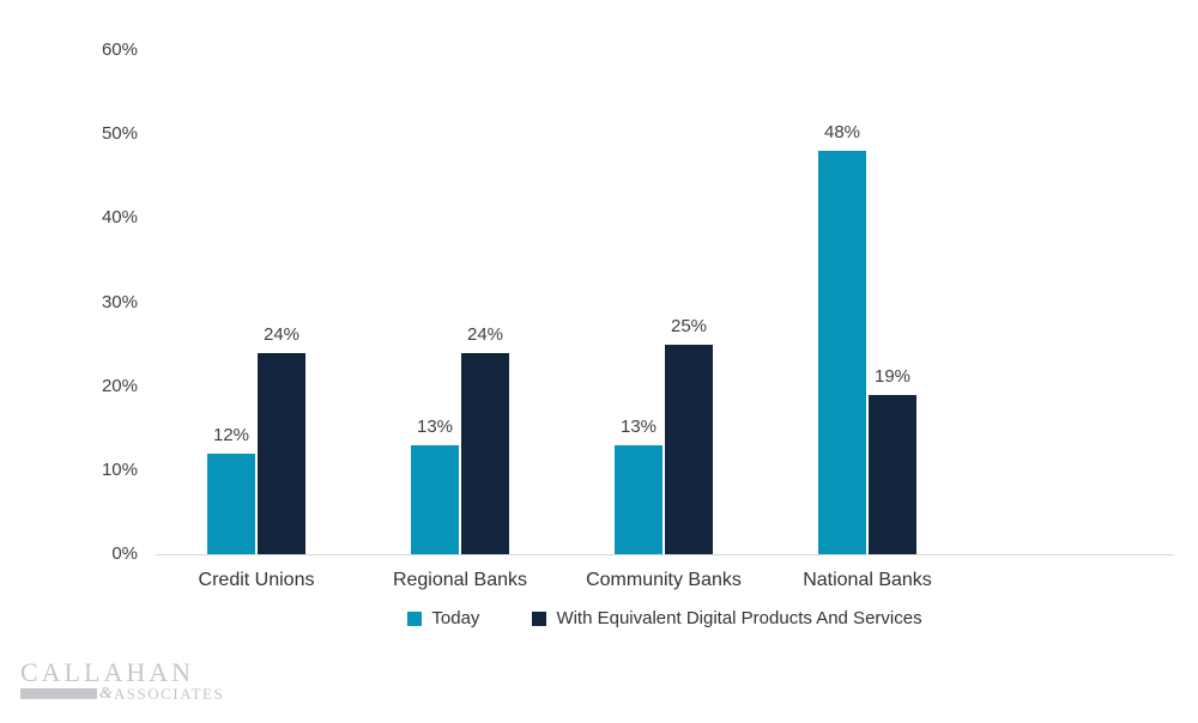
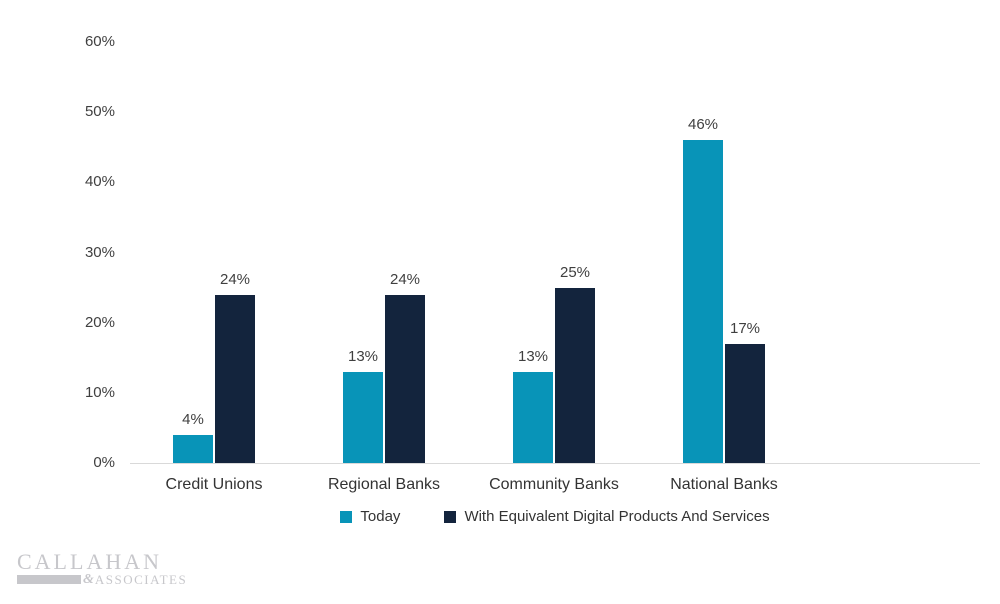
Today/Credit Unions: 12% -> 4%
Today/National Banks: 48% -> 46%
With Equivalent Digital Products And Services/National Banks: 19% -> 17%
